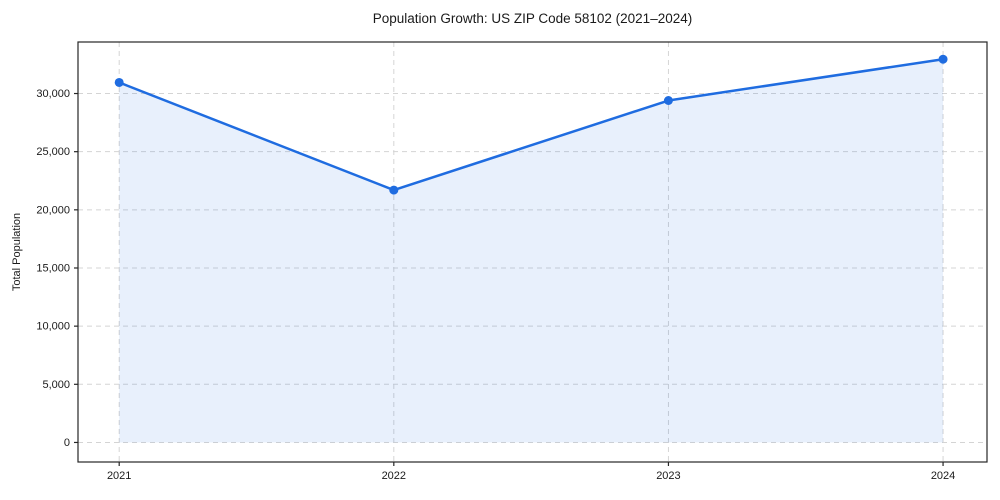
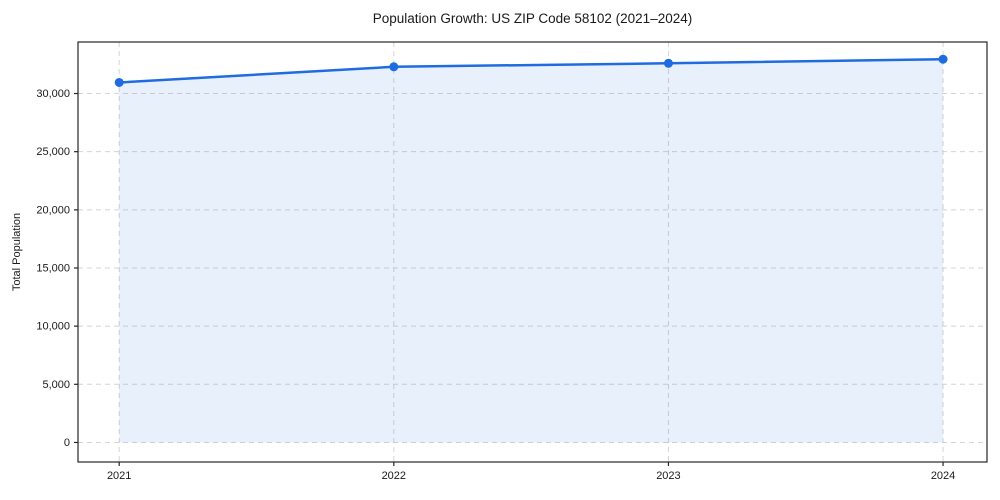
2022: 21700 -> 32300
2023: 29400 -> 32600
